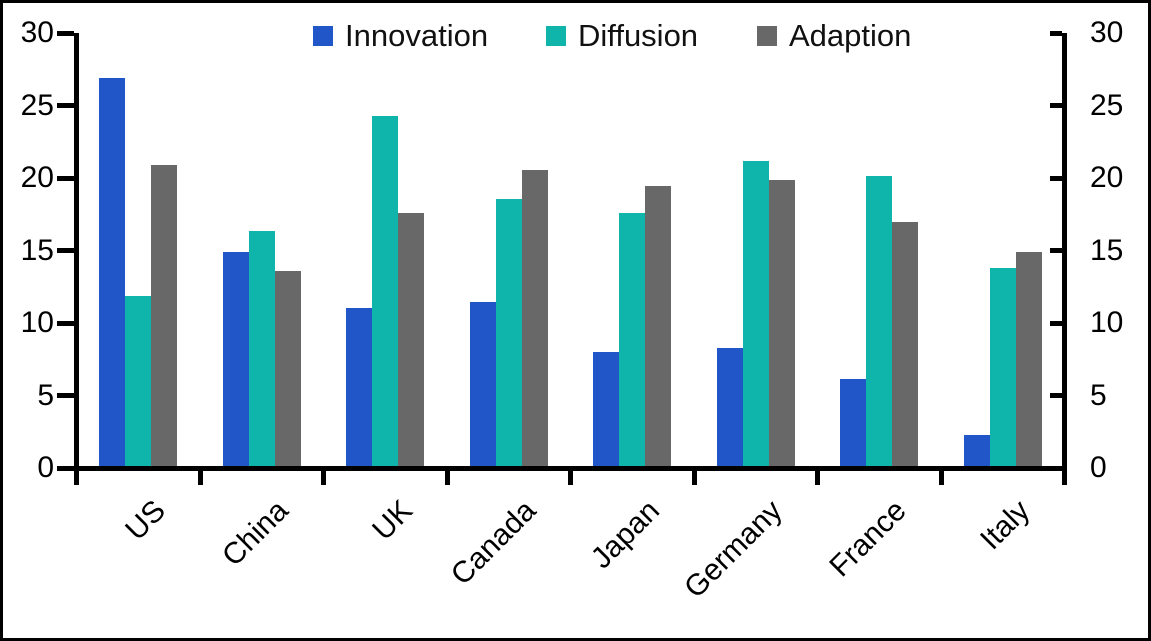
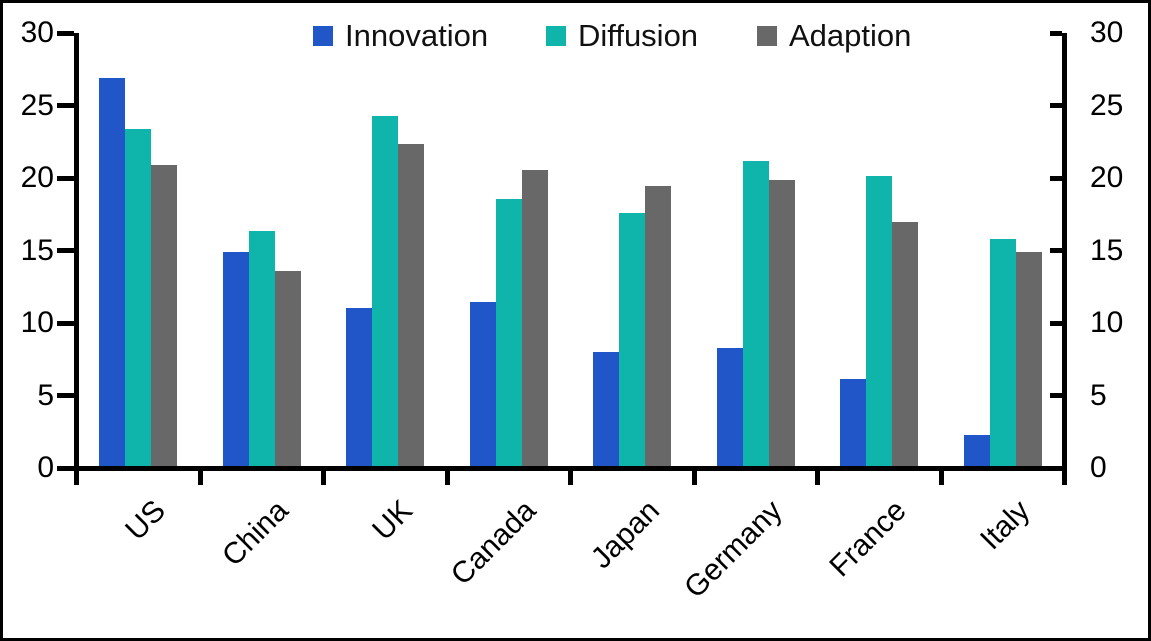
Diffusion/US: 11.8 -> 23.3
Adaption/UK: 17.5 -> 22.3
Diffusion/Italy: 13.7 -> 15.7
